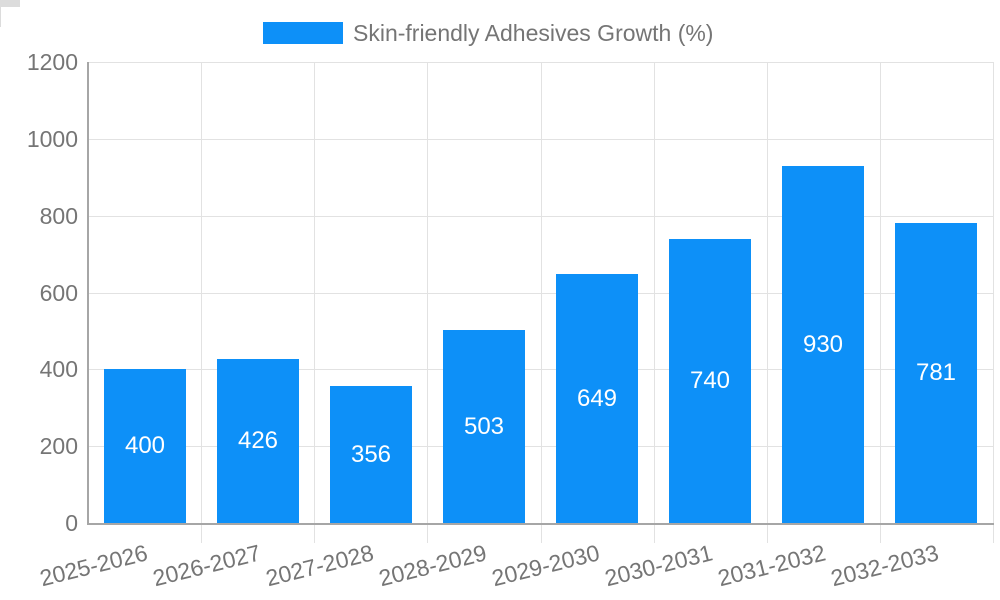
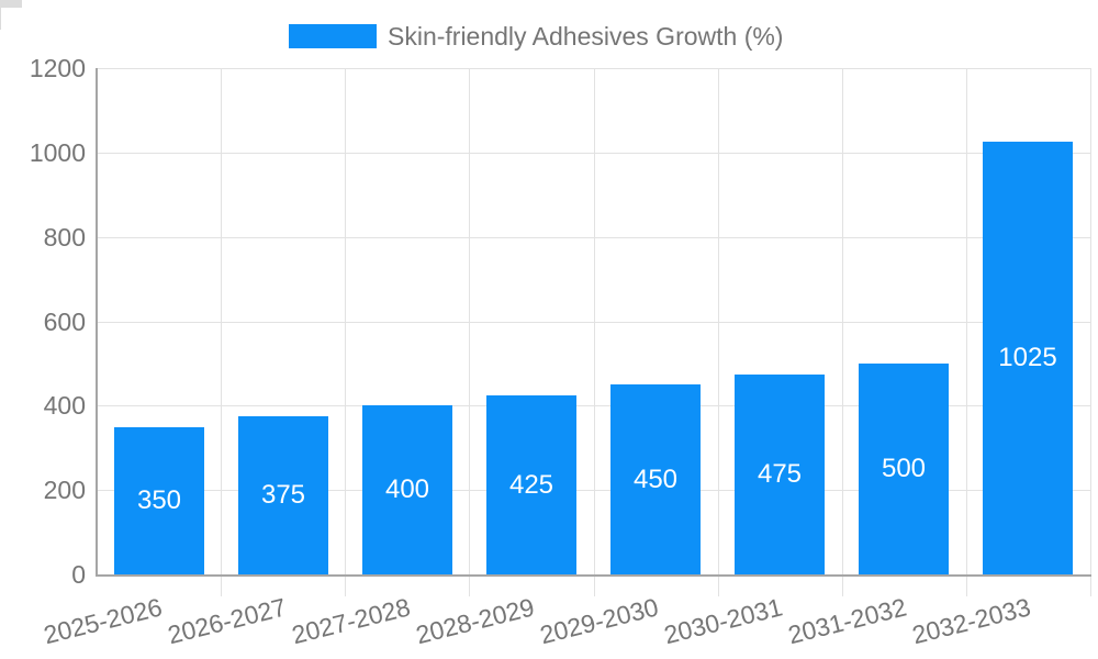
2025-2026: 400 -> 350
2026-2027: 426 -> 375
2027-2028: 356 -> 400
2028-2029: 503 -> 425
2029-2030: 649 -> 450
2030-2031: 740 -> 475
2031-2032: 930 -> 500
2032-2033: 781 -> 1025
